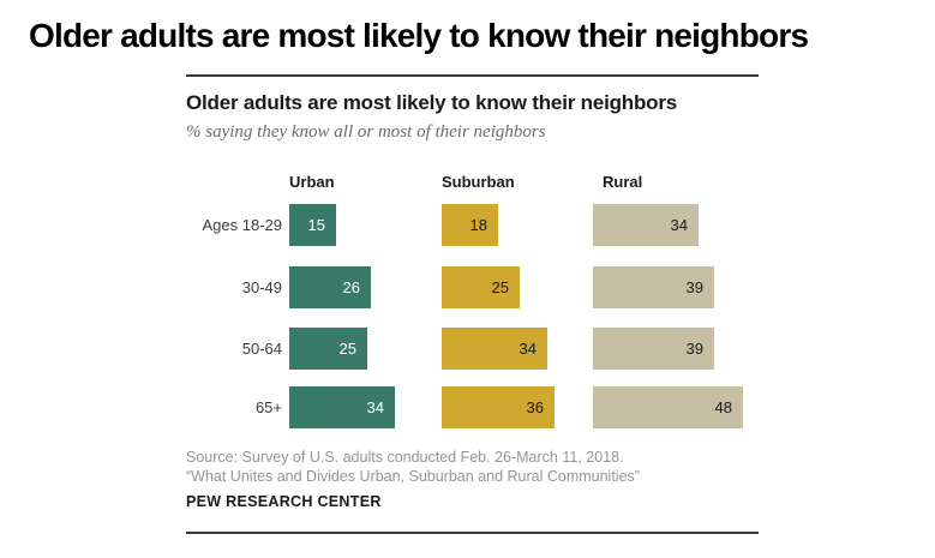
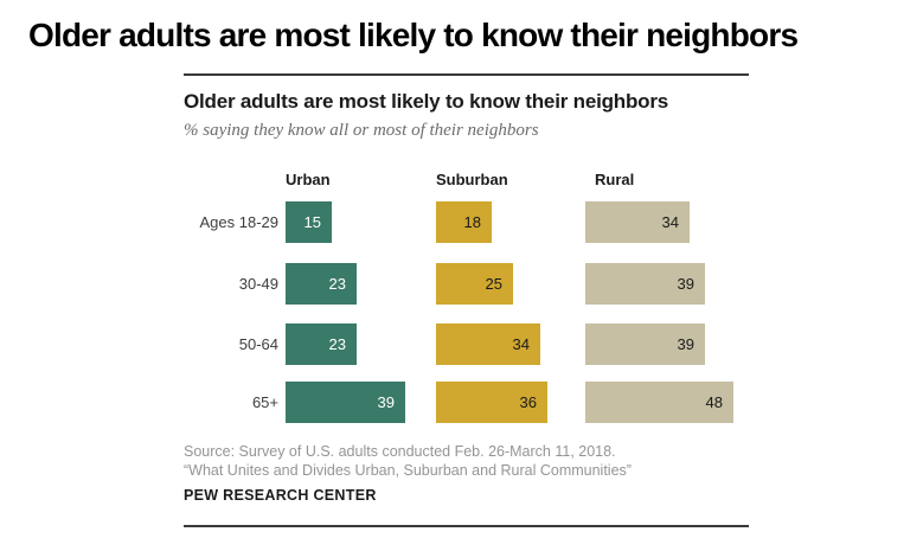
Urban/30-49: 26 -> 23
Urban/50-64: 25 -> 23
Urban/65+: 34 -> 39
